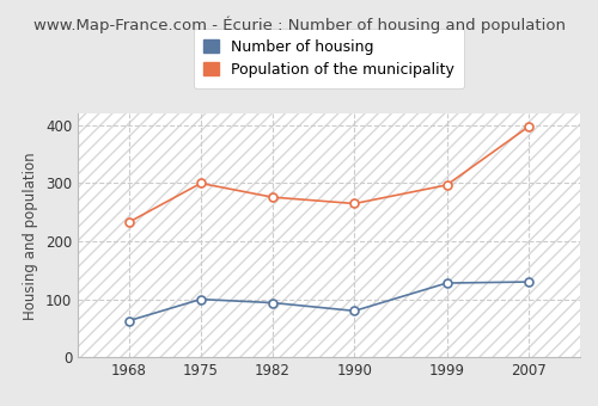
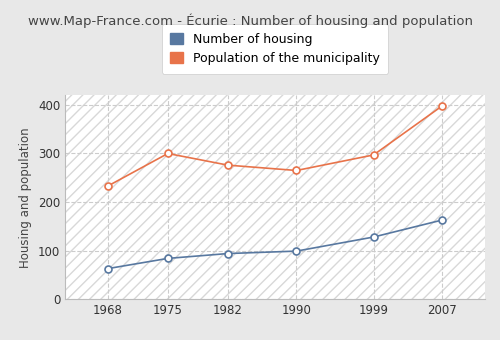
Number of housing/1975: 100 -> 84
Number of housing/1990: 80 -> 99
Number of housing/2007: 130 -> 163
